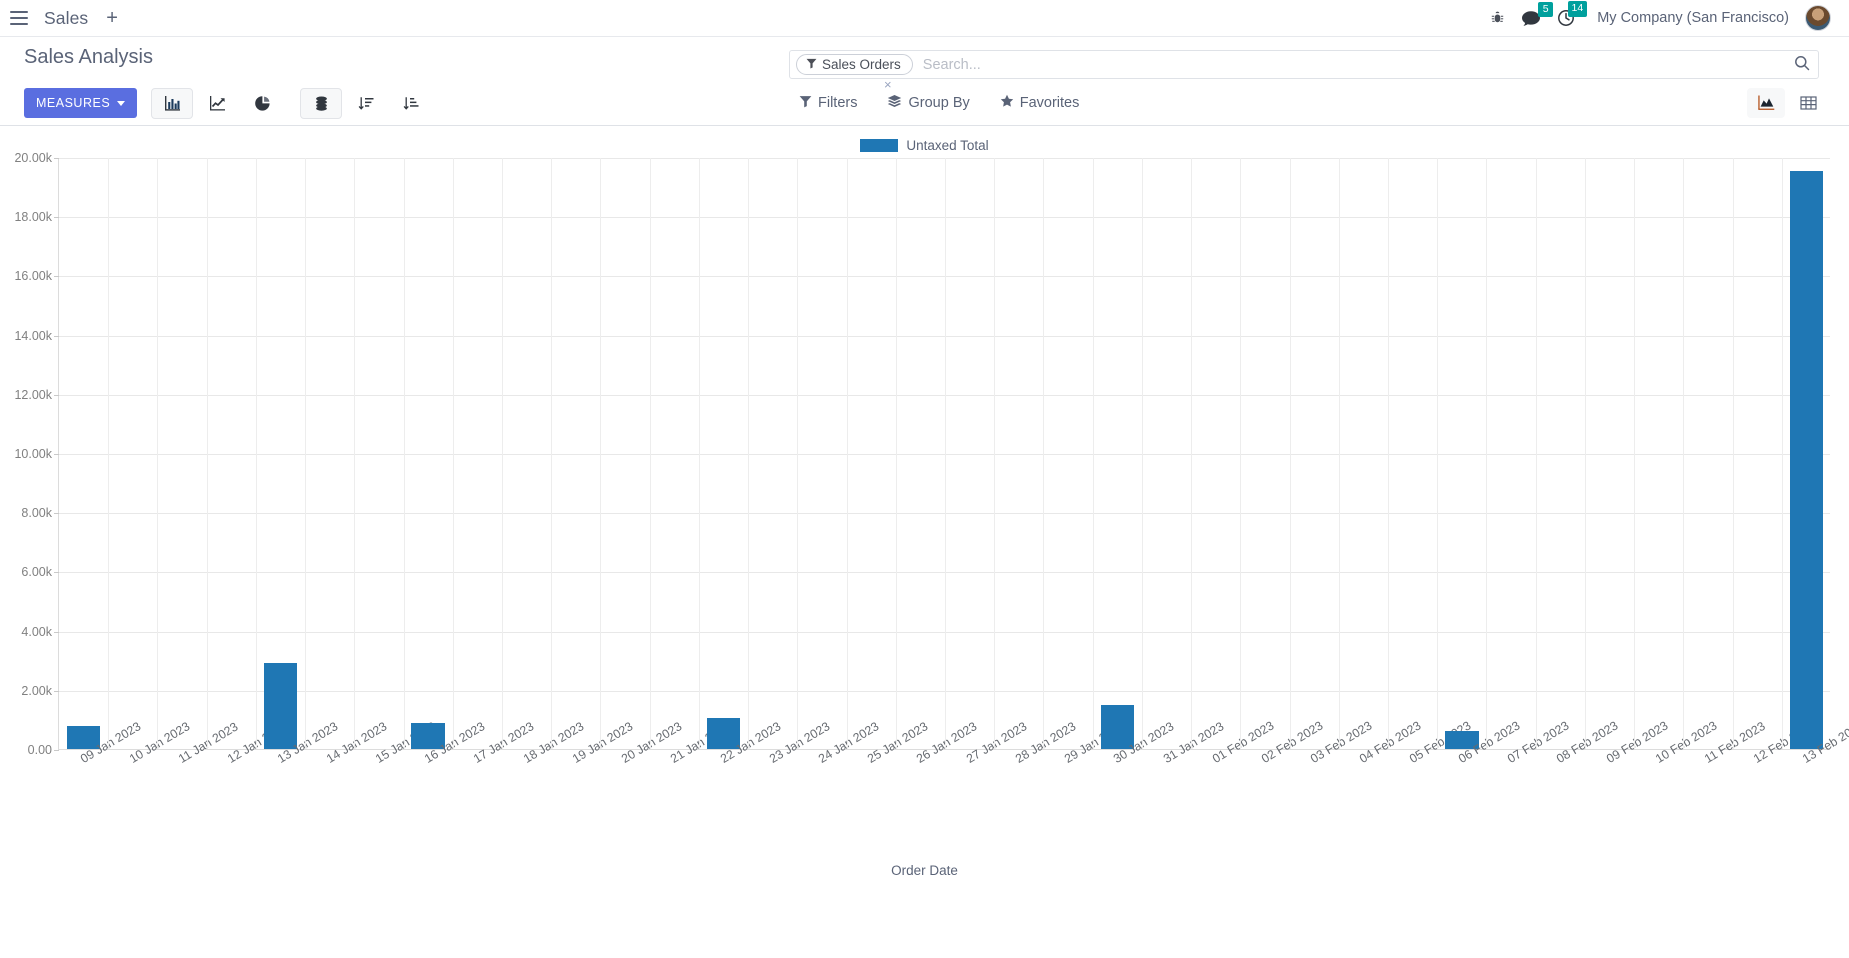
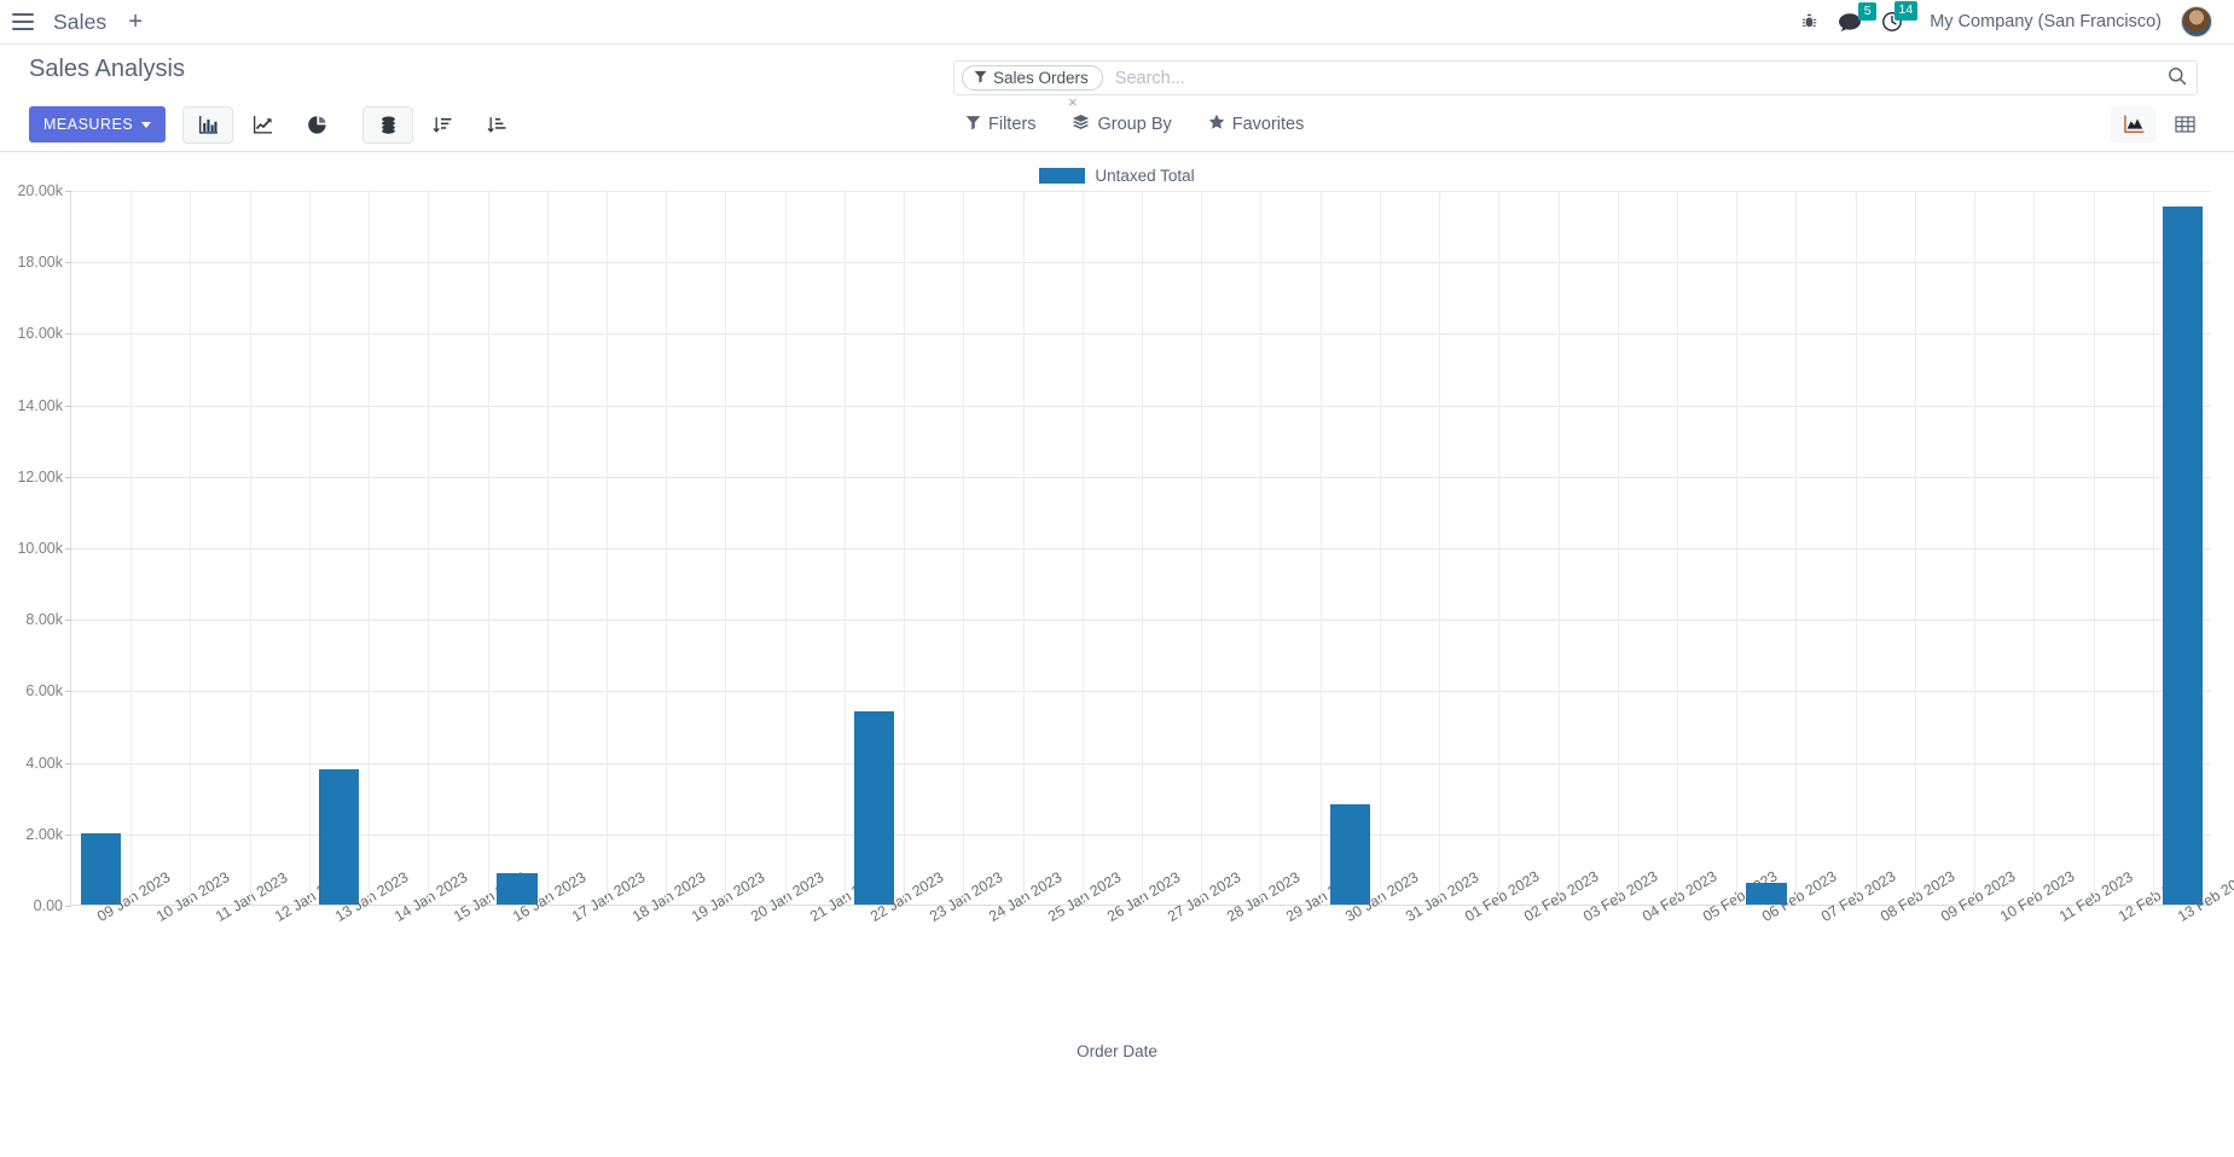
09 Jan 2023: 0.8k -> 2.0k
13 Jan 2023: 2.9k -> 3.8k
22 Jan 2023: 1.1k -> 5.4k
30 Jan 2023: 1.5k -> 2.8k
